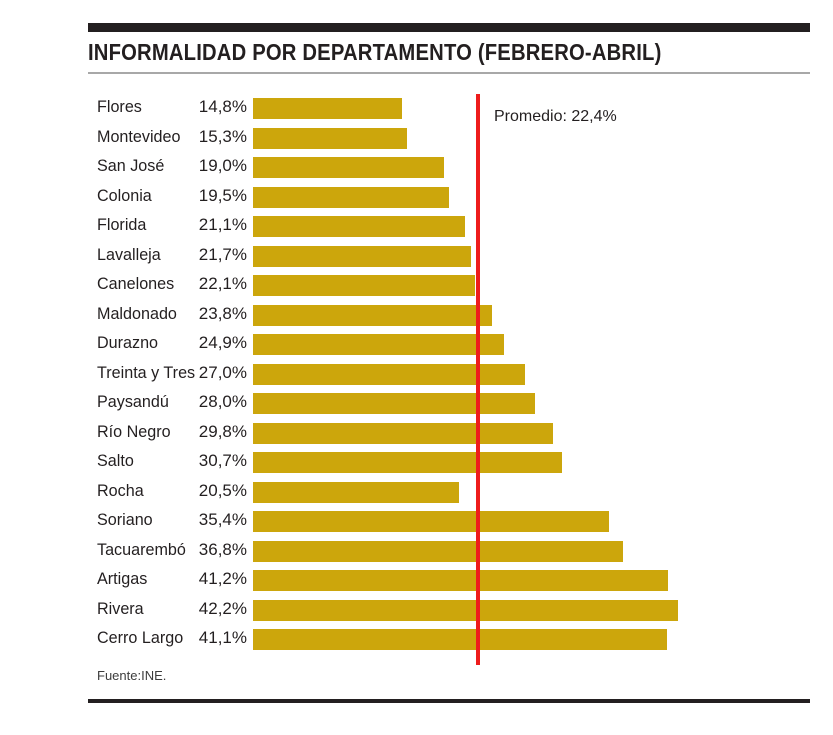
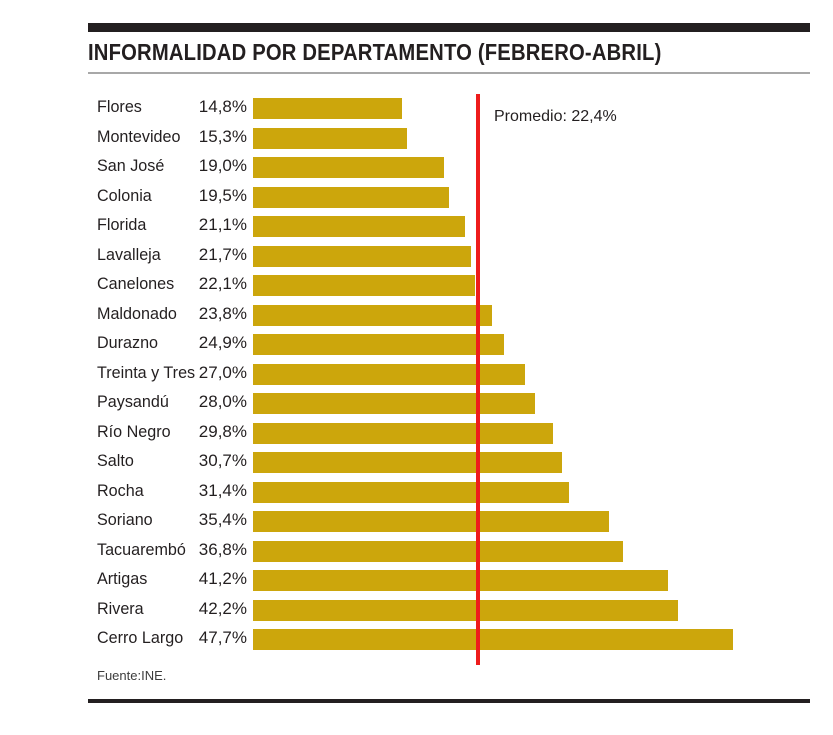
Rocha: 20,5% -> 31,4%
Cerro Largo: 41,1% -> 47,7%
